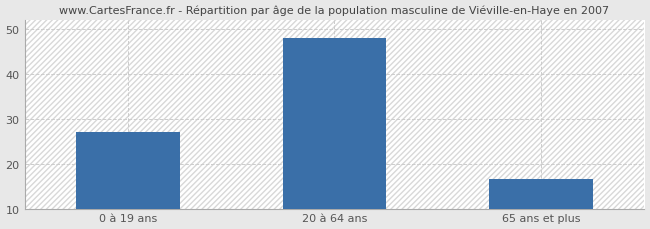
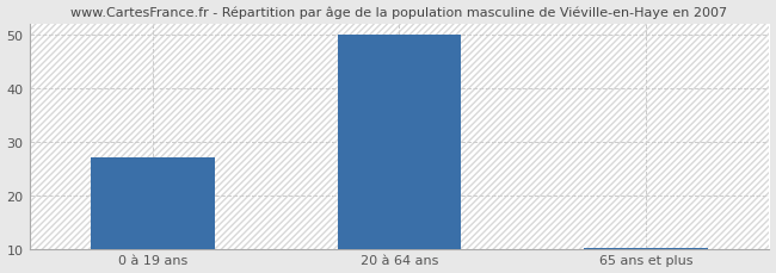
20 à 64 ans: 48.0 -> 50.0
65 ans et plus: 16.5 -> 10.2
